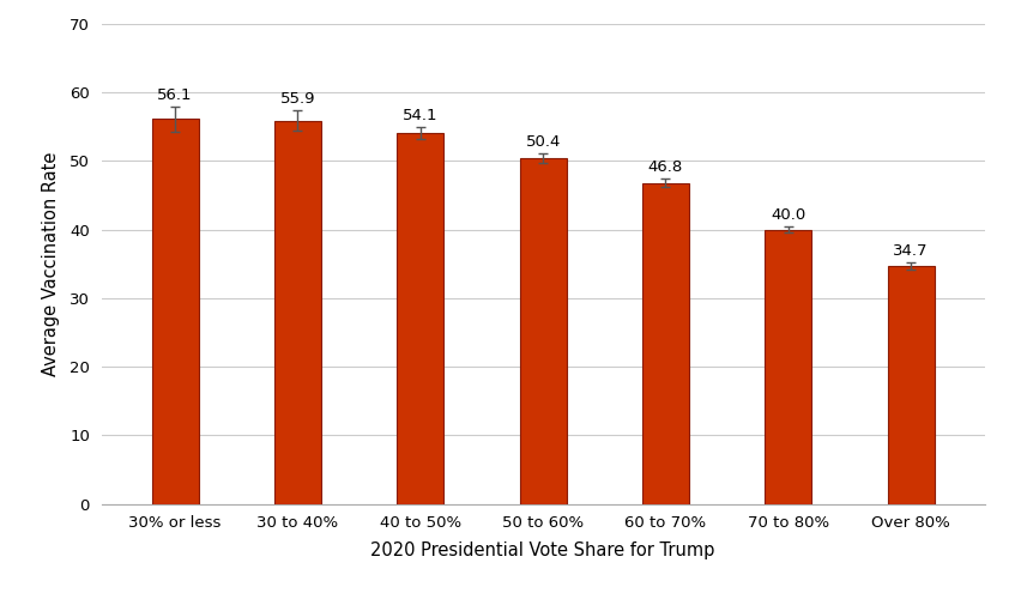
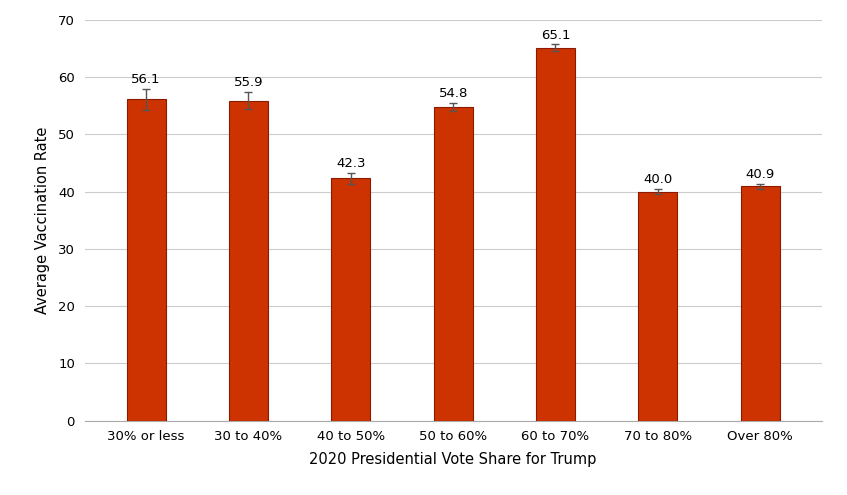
40 to 50%: 54.1 -> 42.3
50 to 60%: 50.4 -> 54.8
60 to 70%: 46.8 -> 65.1
Over 80%: 34.7 -> 40.9
